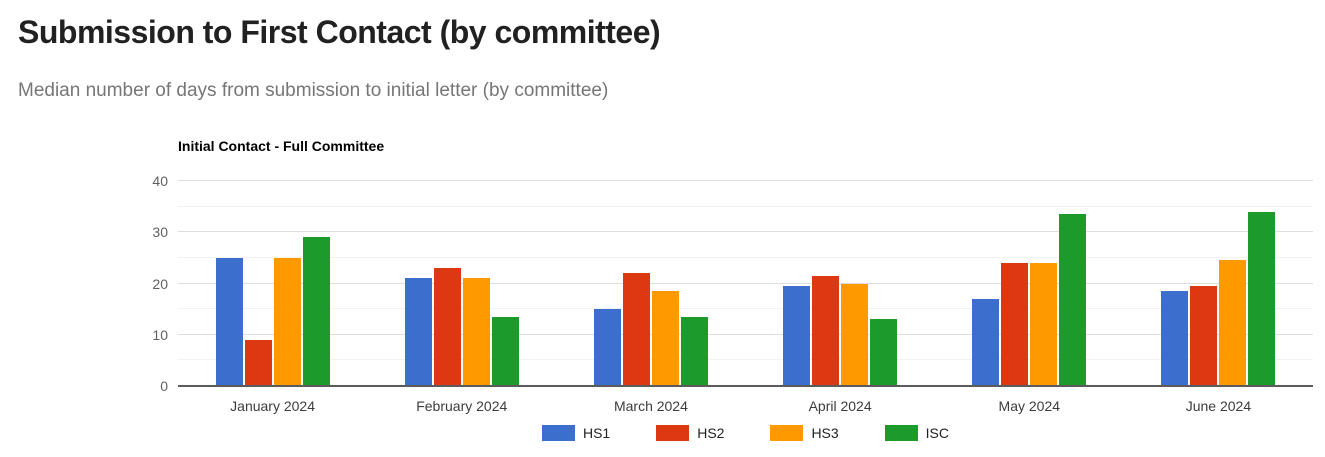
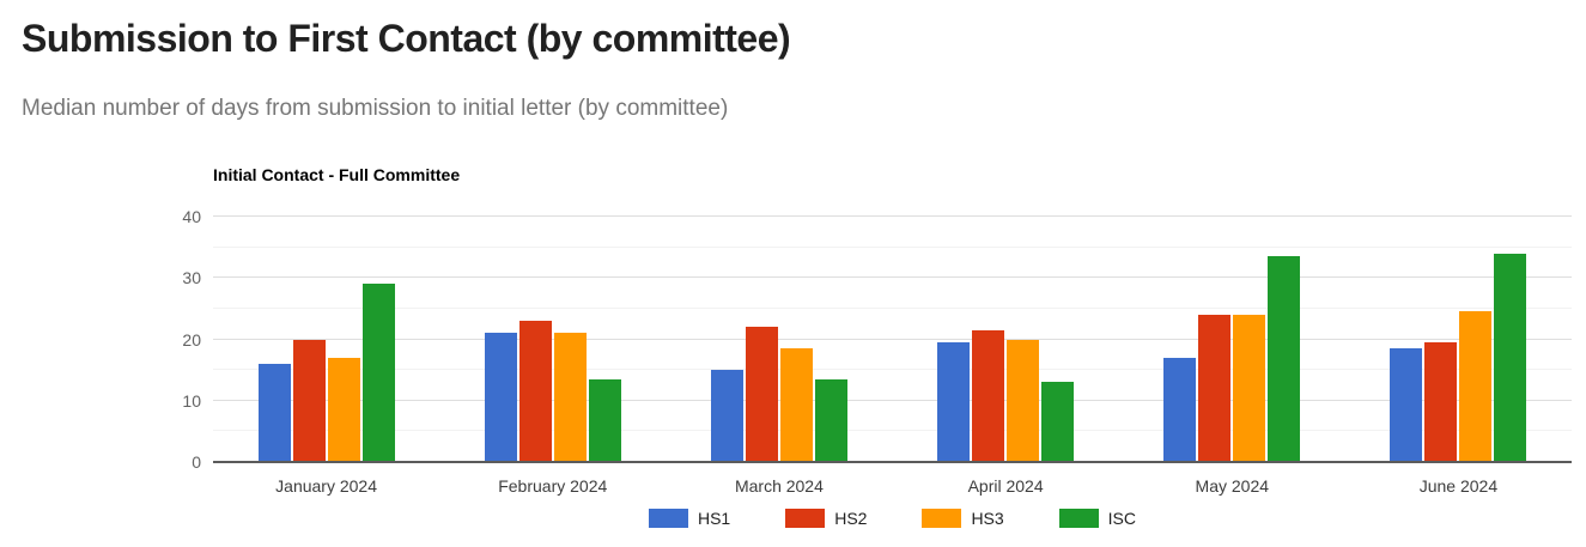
HS1/January 2024: 25 -> 16
HS2/January 2024: 9 -> 20
HS3/January 2024: 25 -> 17
